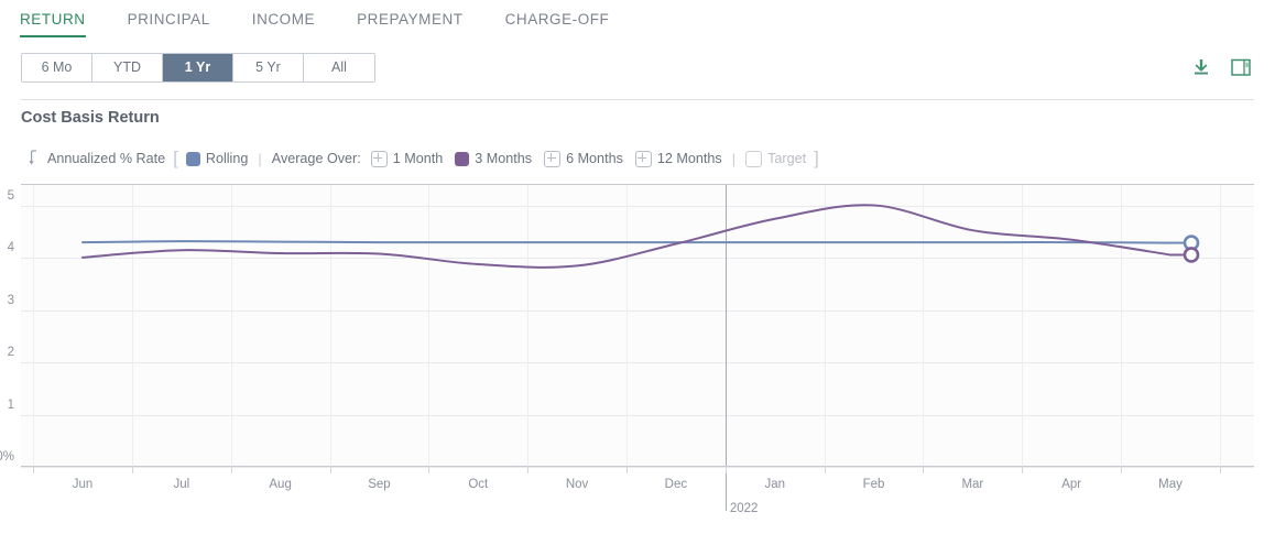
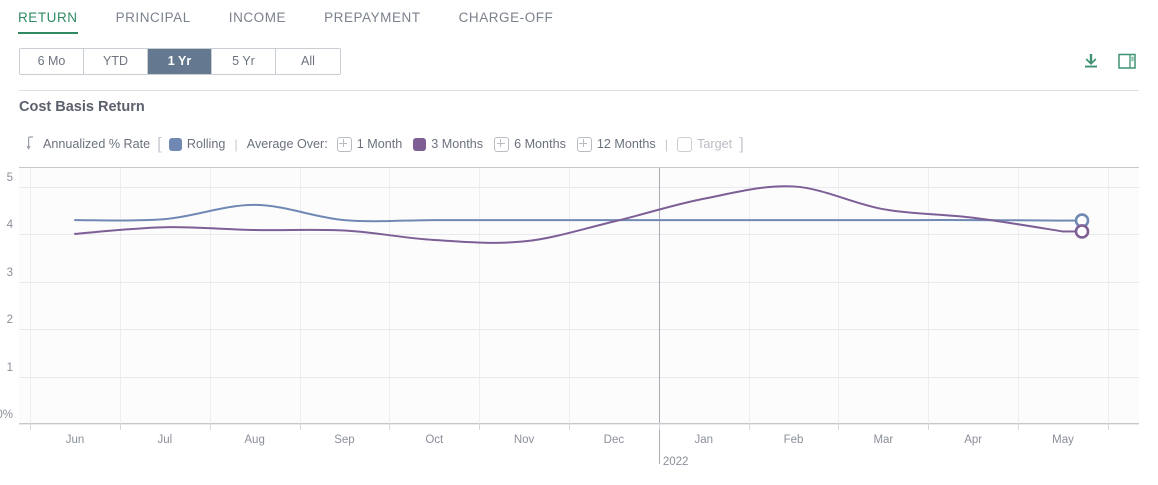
Rolling/Aug: 4.3 -> 4.6
